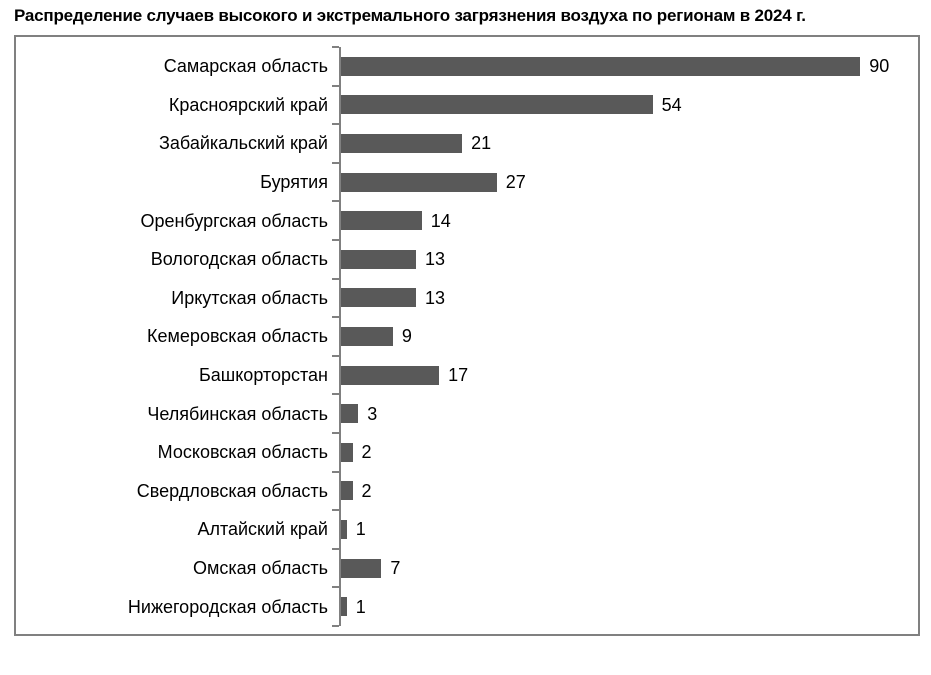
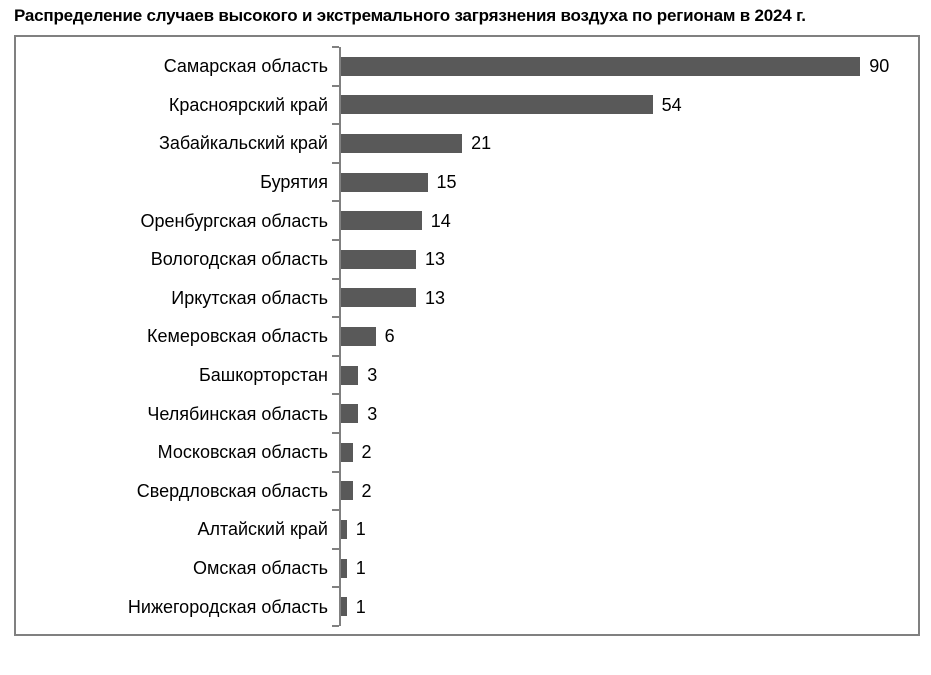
Бурятия: 27 -> 15
Кемеровская область: 9 -> 6
Башкорторстан: 17 -> 3
Омская область: 7 -> 1
